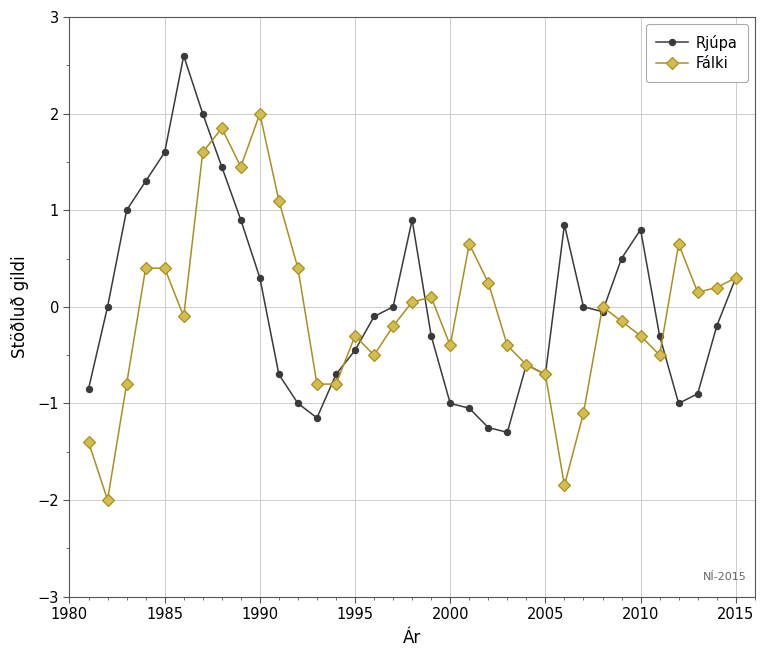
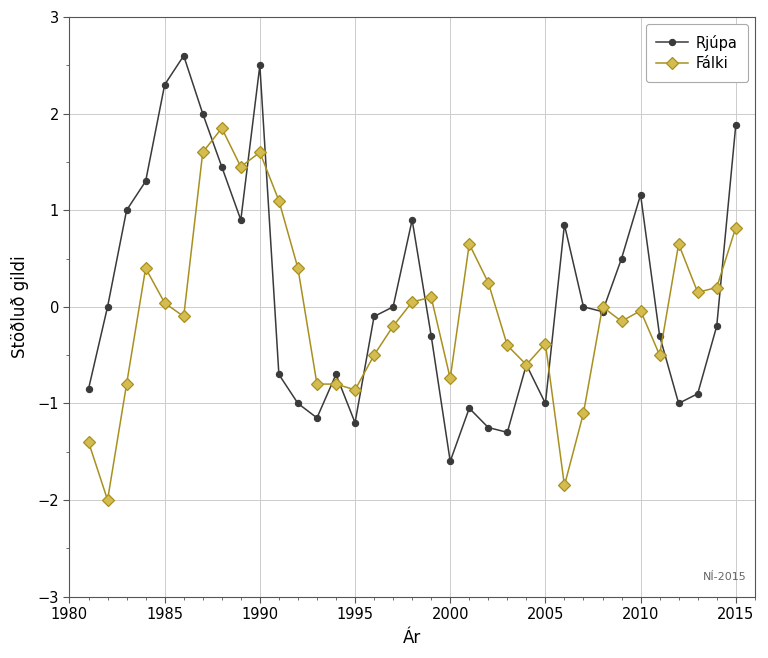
Rjúpa/1985: 1.60 -> 2.30
Fálki/1985: 0.40 -> 0.04
Rjúpa/1990: 0.30 -> 2.50
Fálki/1990: 2.00 -> 1.60
Rjúpa/1995: -0.45 -> -1.20
Fálki/1995: -0.30 -> -0.86
Rjúpa/2000: -1.00 -> -1.60
Fálki/2000: -0.40 -> -0.74
Rjúpa/2005: -0.70 -> -1.00
Fálki/2005: -0.70 -> -0.38
Rjúpa/2010: 0.80 -> 1.16
Fálki/2010: -0.30 -> -0.04
Rjúpa/2015: 0.30 -> 1.88
Fálki/2015: 0.30 -> 0.82
